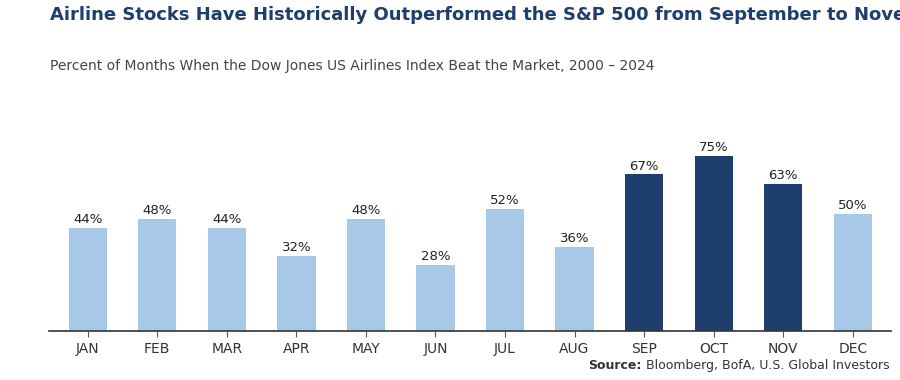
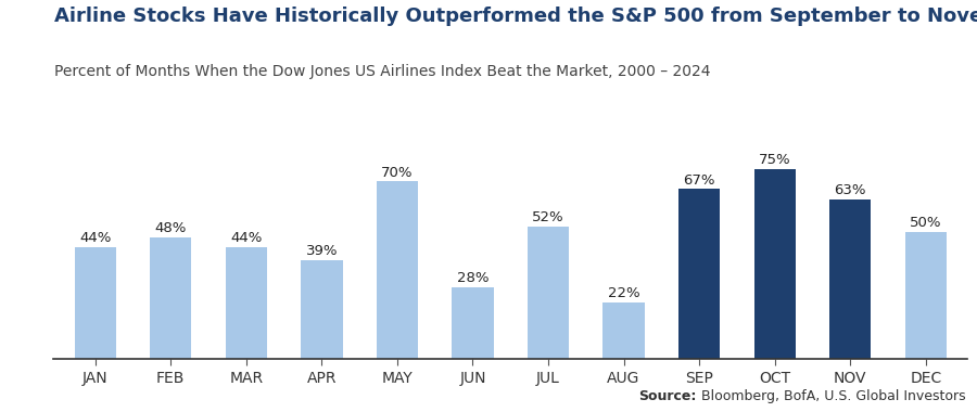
APR: 32% -> 39%
MAY: 48% -> 70%
AUG: 36% -> 22%
